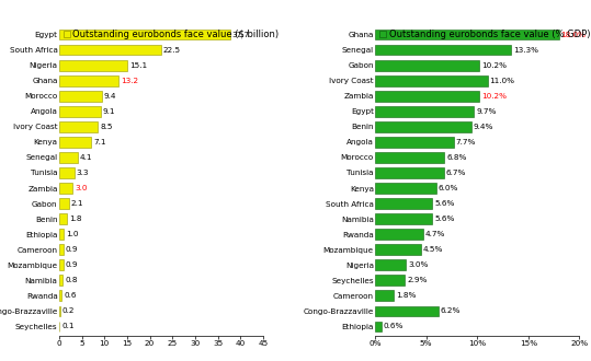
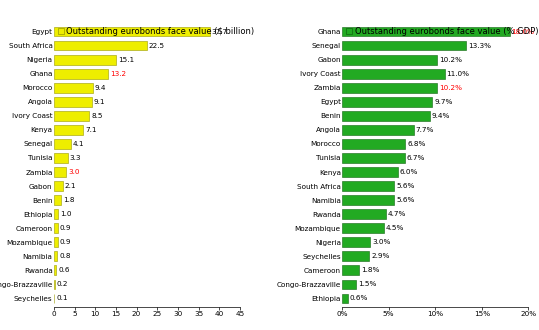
Congo-Brazzaville: 6.2% -> 1.5%
